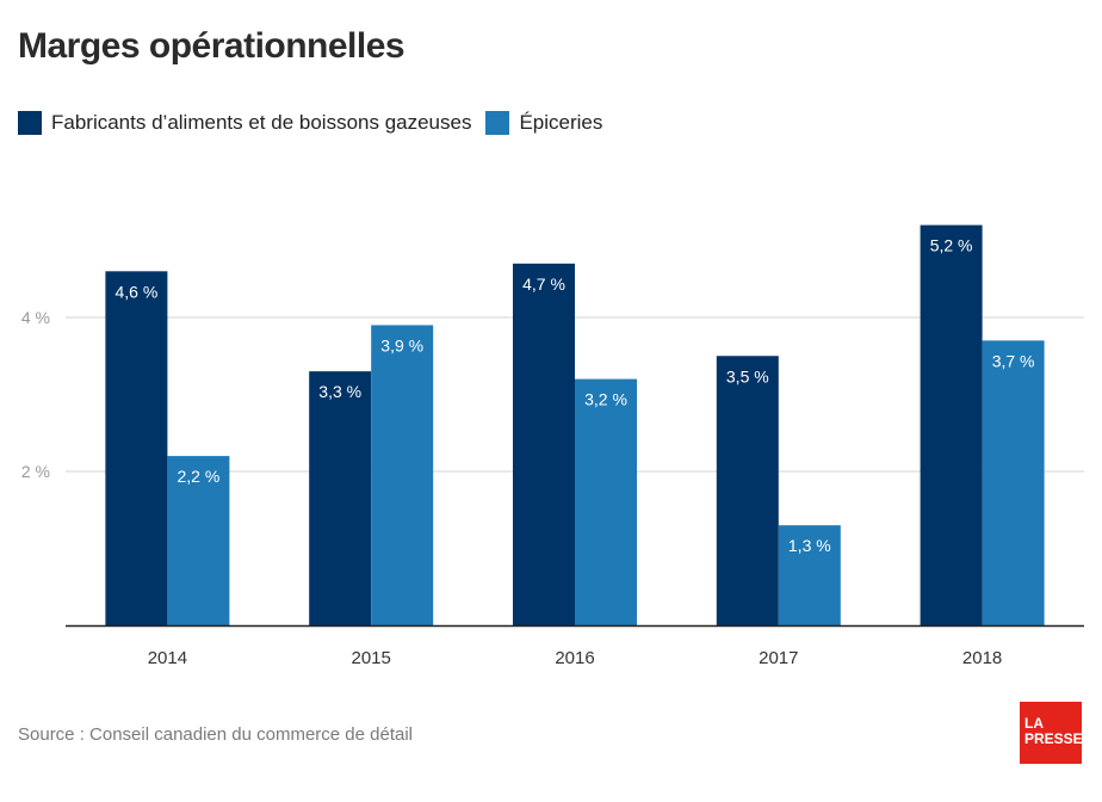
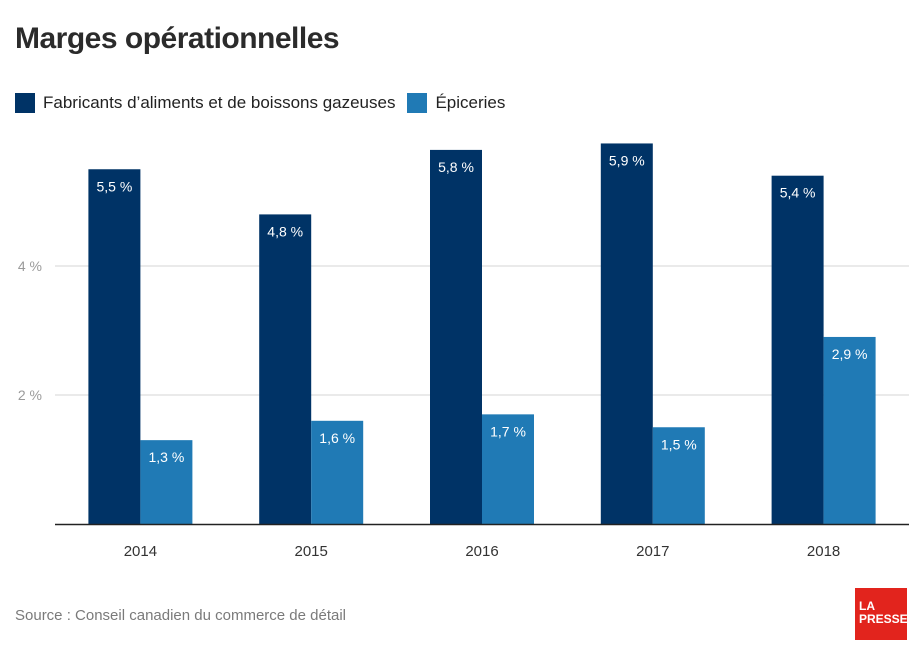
Fabricants d’aliments et de boissons gazeuses/2014: 4,6 -> 5,5
Épiceries/2014: 2,2 -> 1,3
Fabricants d’aliments et de boissons gazeuses/2015: 3,3 -> 4,8
Épiceries/2015: 3,9 -> 1,6
Fabricants d’aliments et de boissons gazeuses/2016: 4,7 -> 5,8
Épiceries/2016: 3,2 -> 1,7
Fabricants d’aliments et de boissons gazeuses/2017: 3,5 -> 5,9
Épiceries/2017: 1,3 -> 1,5
Fabricants d’aliments et de boissons gazeuses/2018: 5,2 -> 5,4
Épiceries/2018: 3,7 -> 2,9
